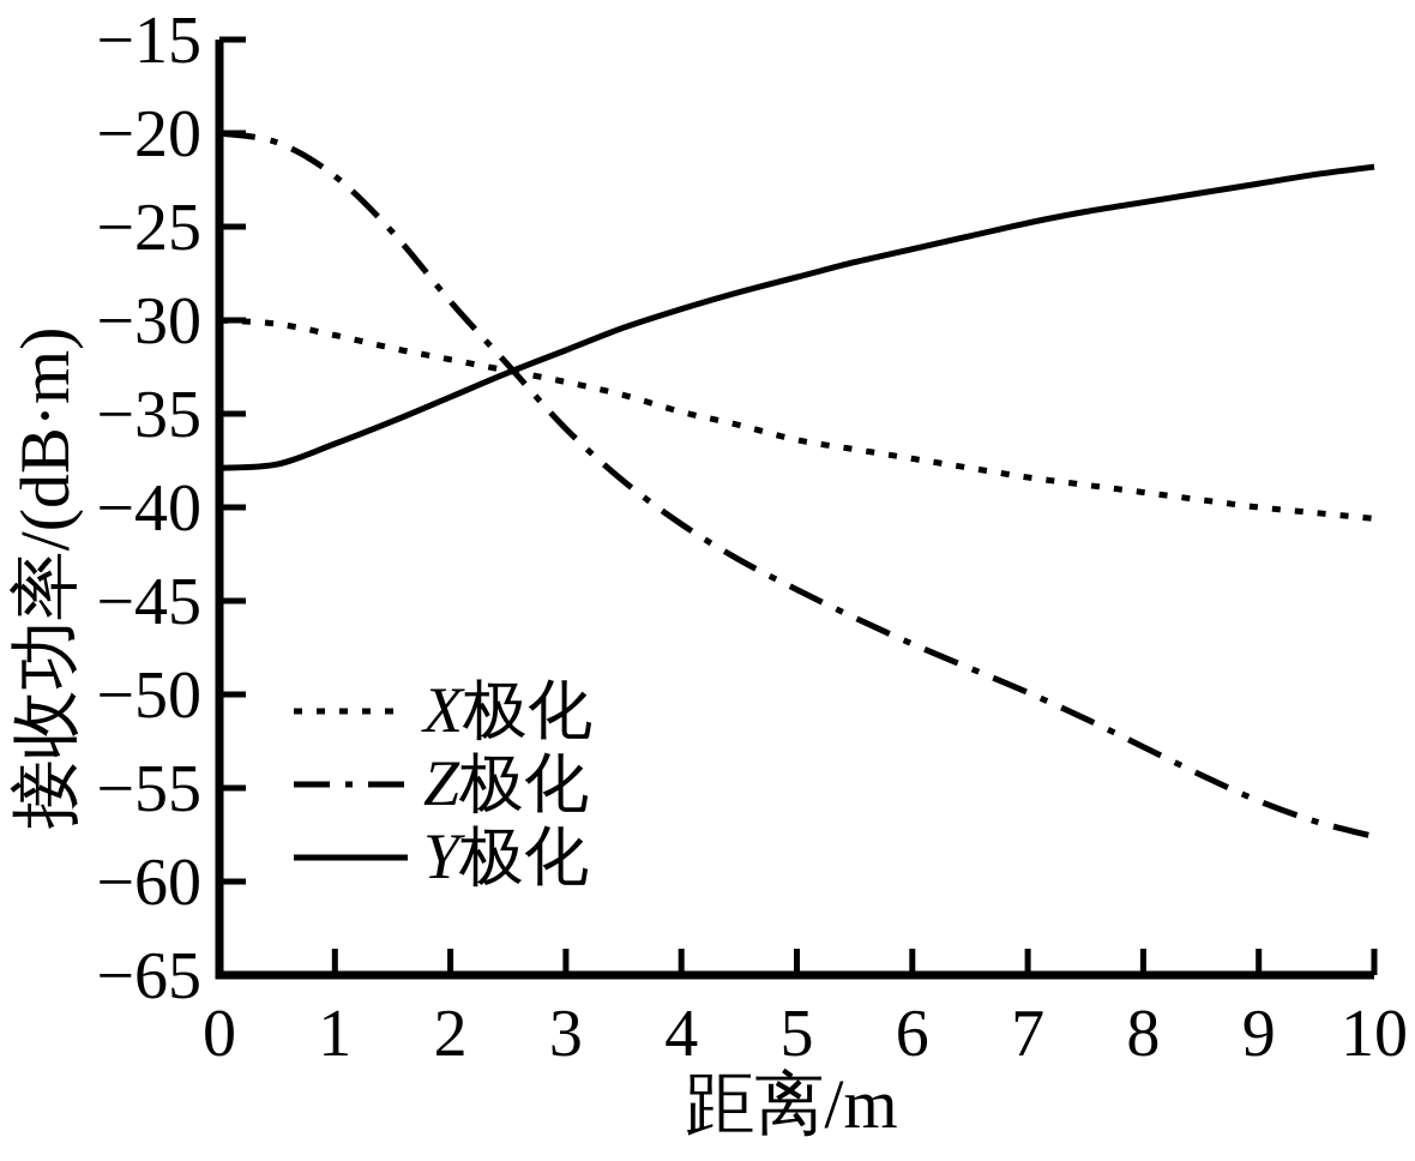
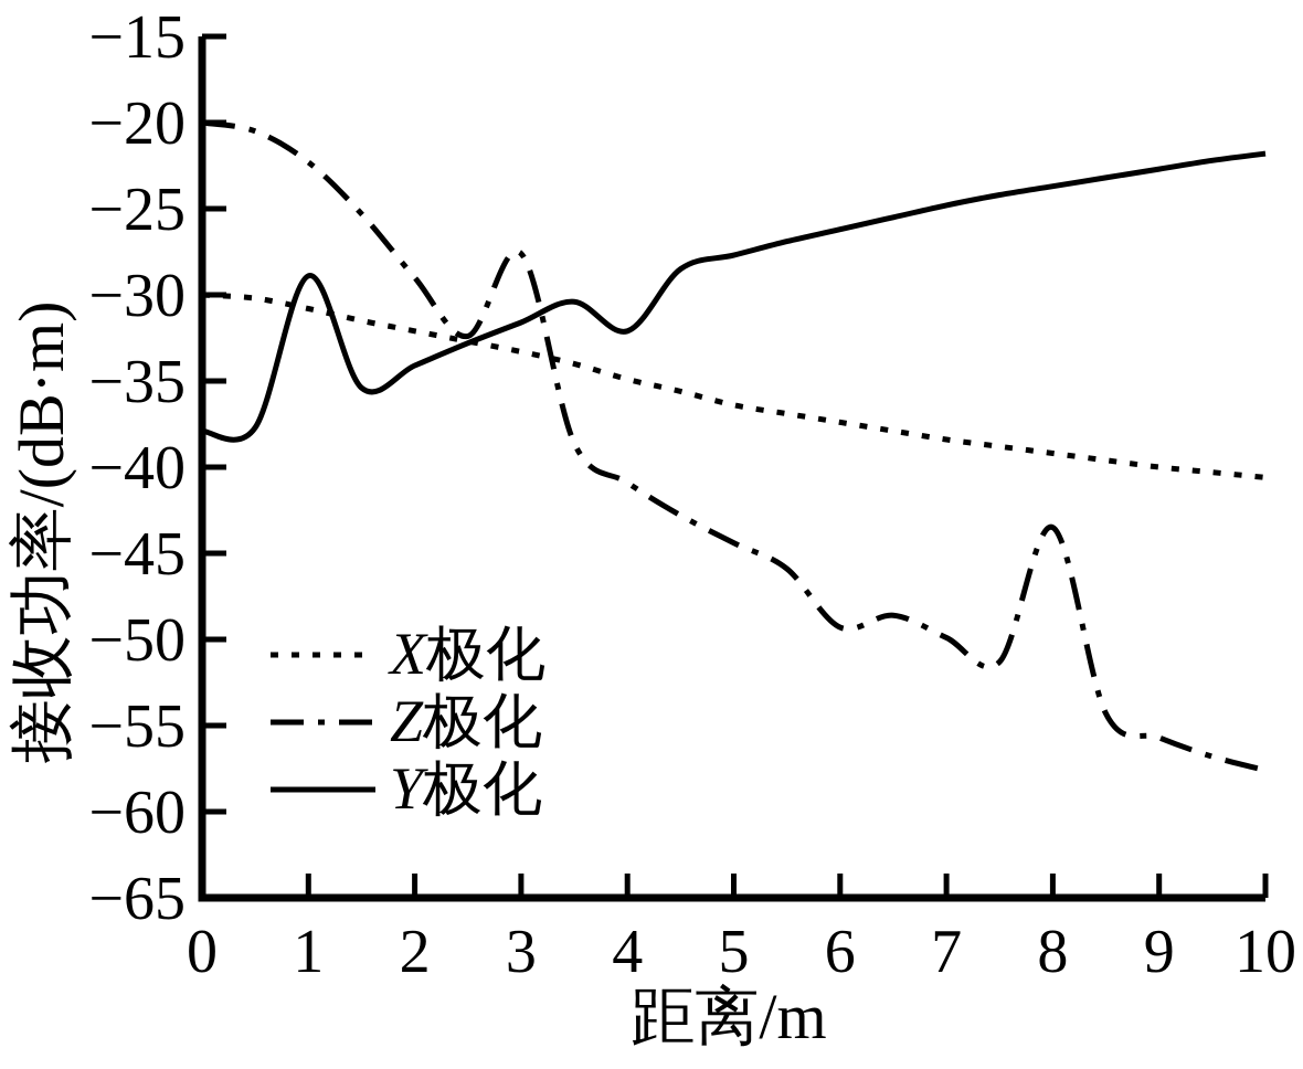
Y极化/1: -36.6 -> -28.9
Z极化/3: -35.8 -> -27.6
Y极化/4: -29.4 -> -32.1
Z极化/6: -47.3 -> -49.3
Z极化/8: -52.8 -> -43.5
